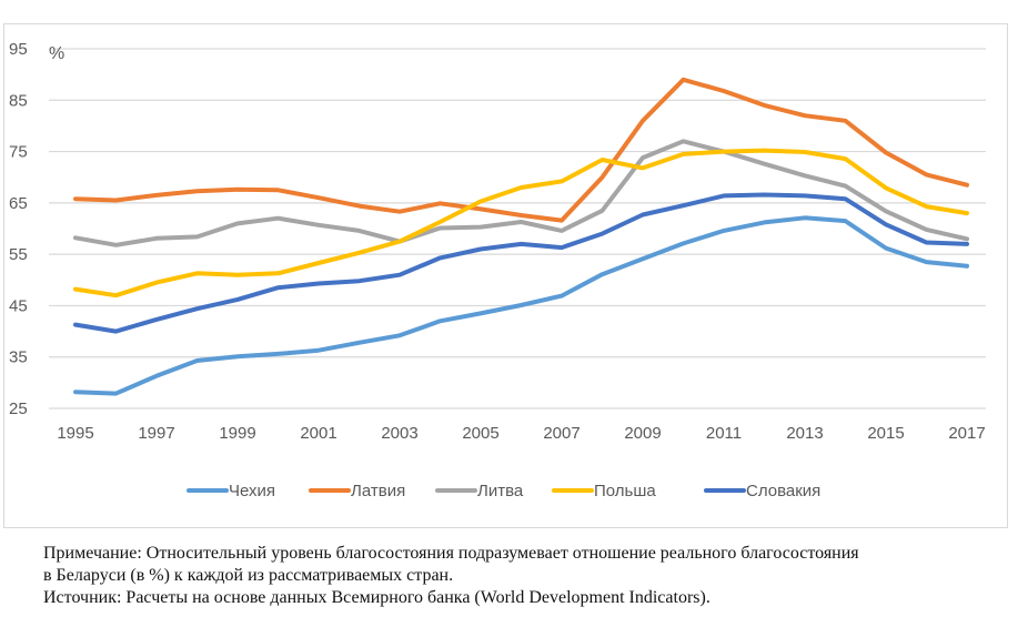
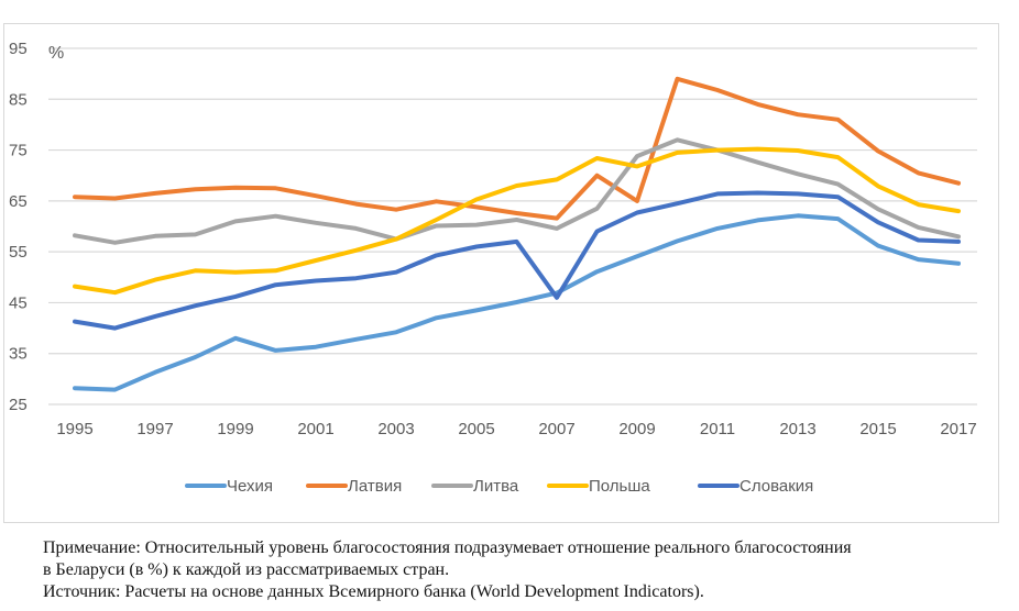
Чехия/1999: 35 -> 38
Словакия/2007: 56 -> 46
Латвия/2009: 81 -> 65
